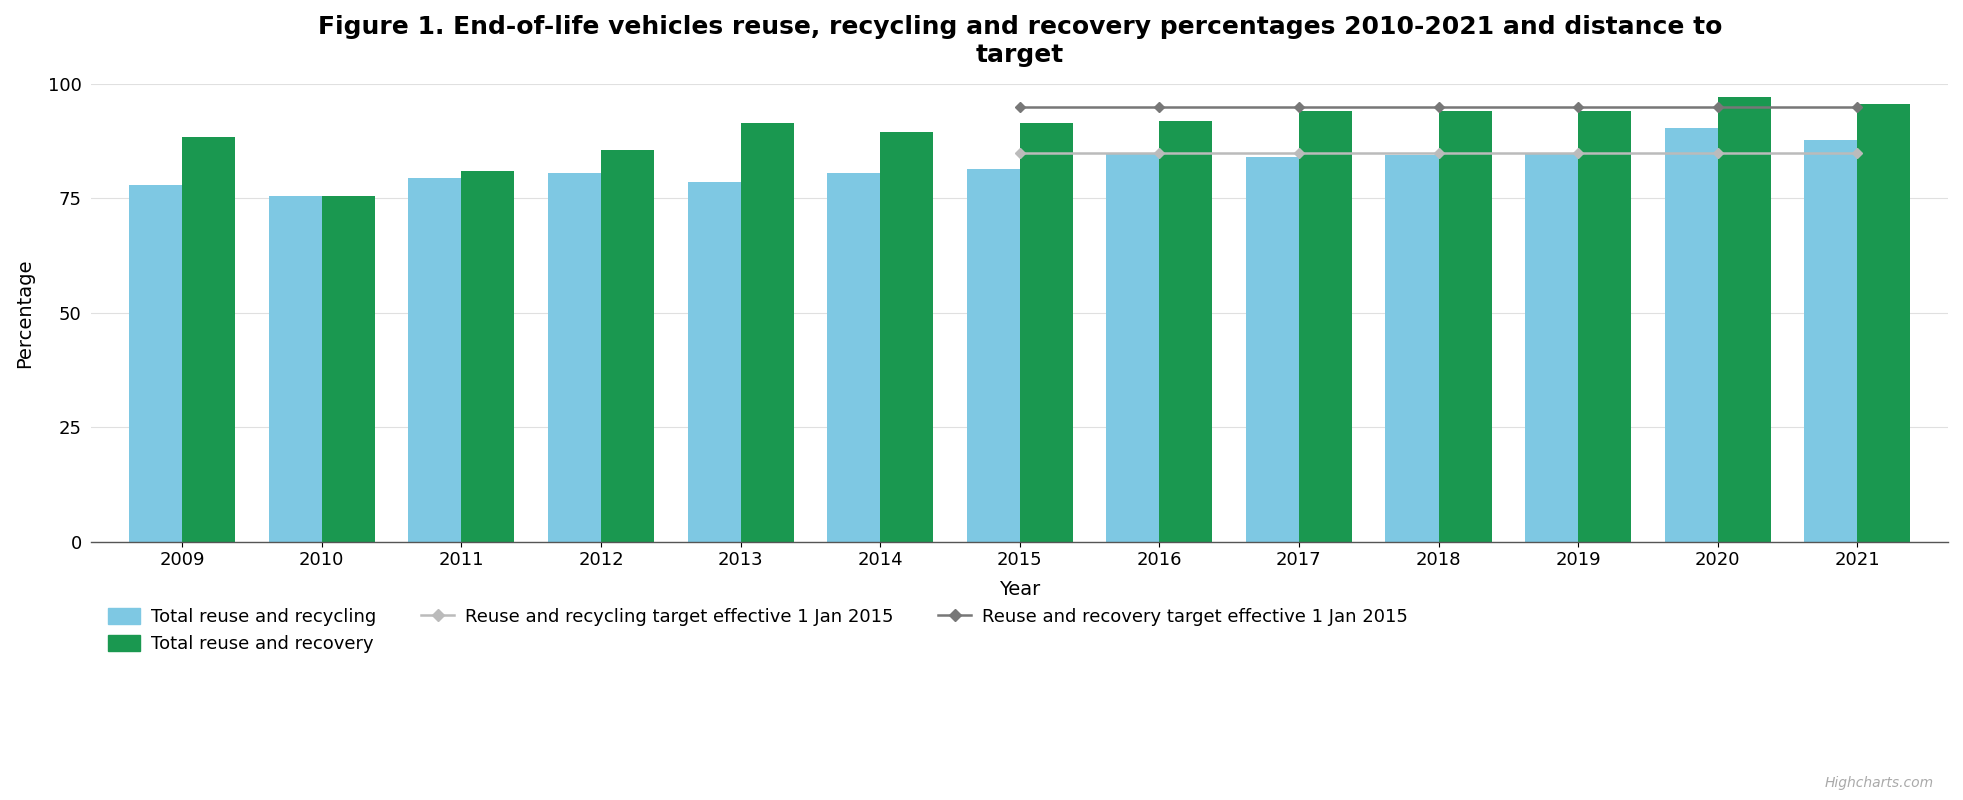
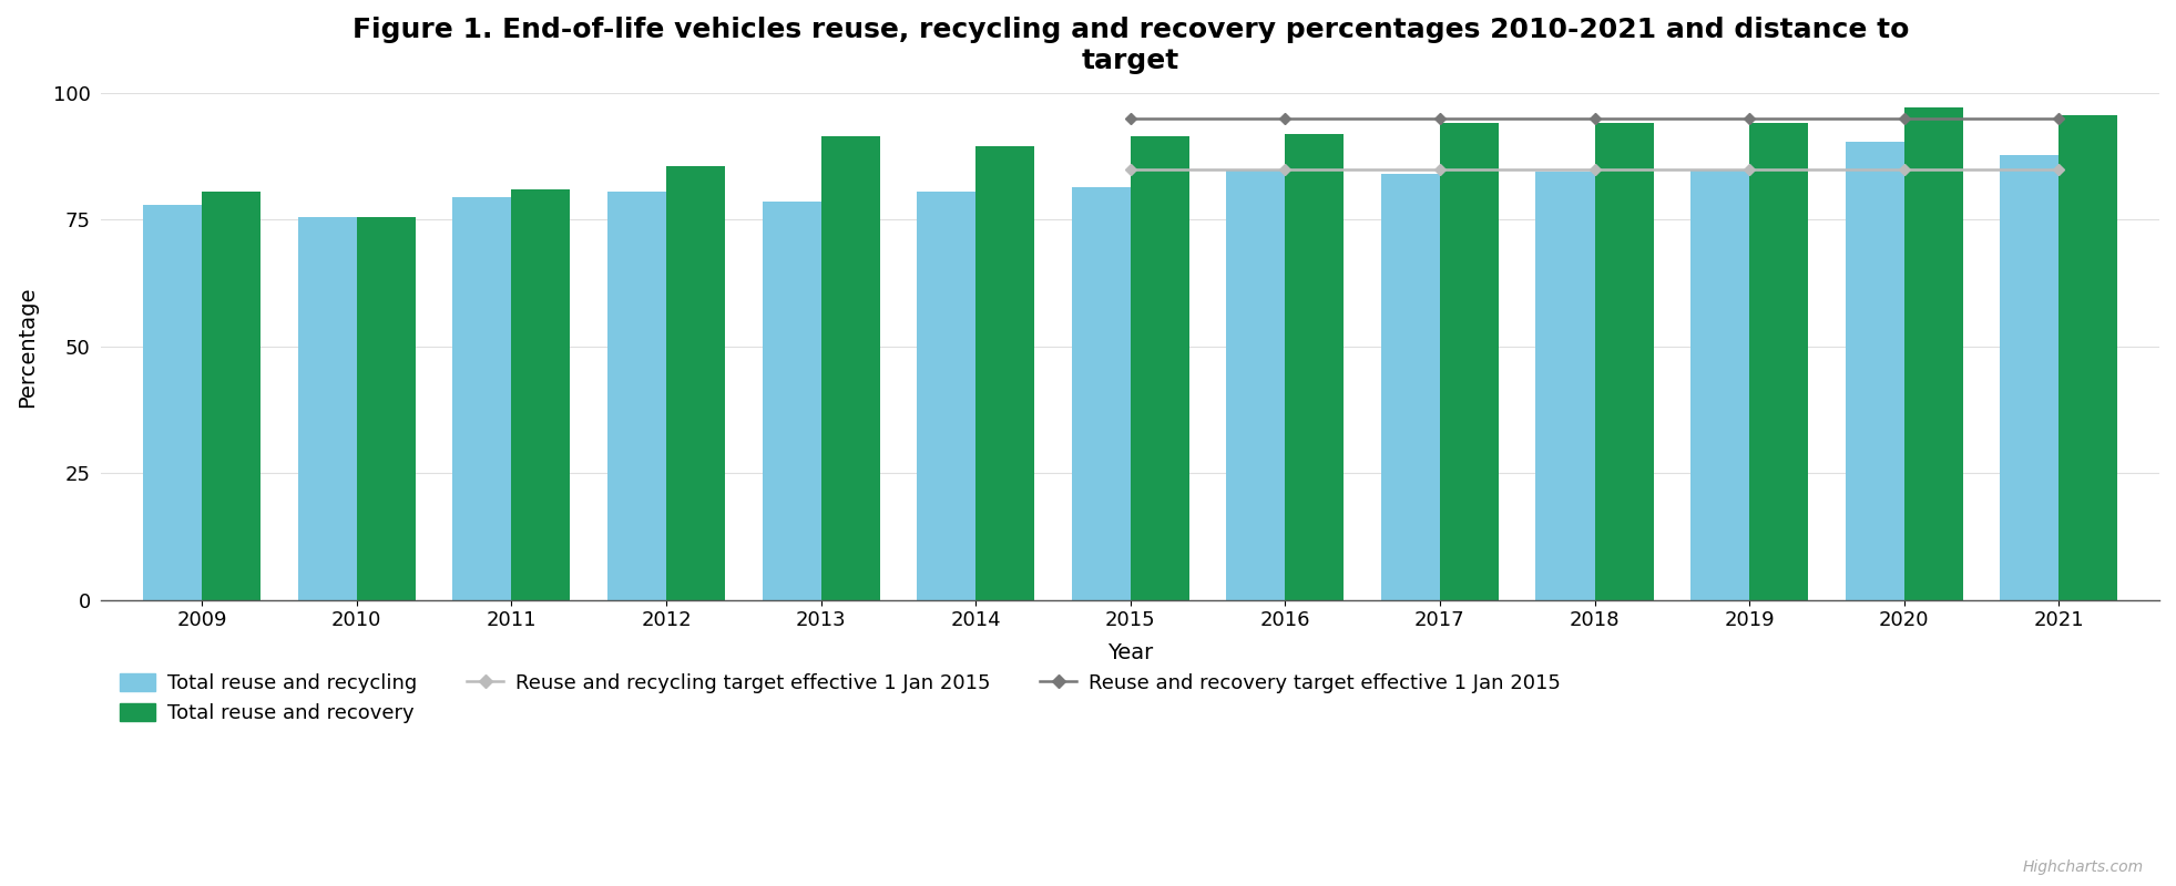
Total reuse and recovery/2009: 88.5 -> 80.5
